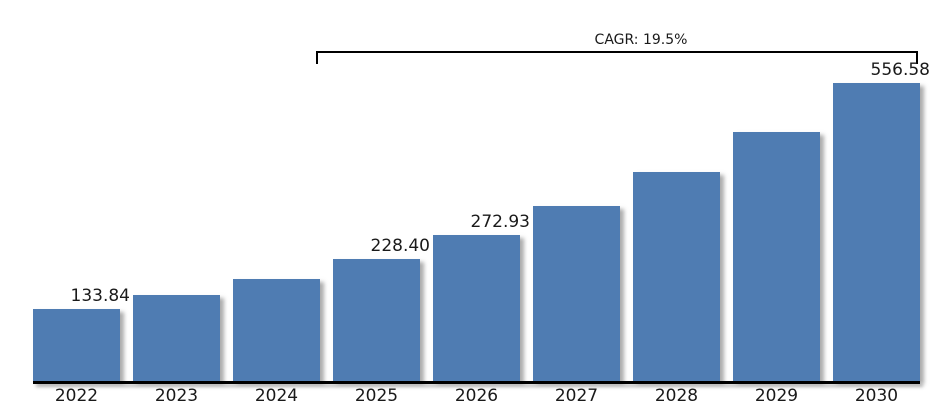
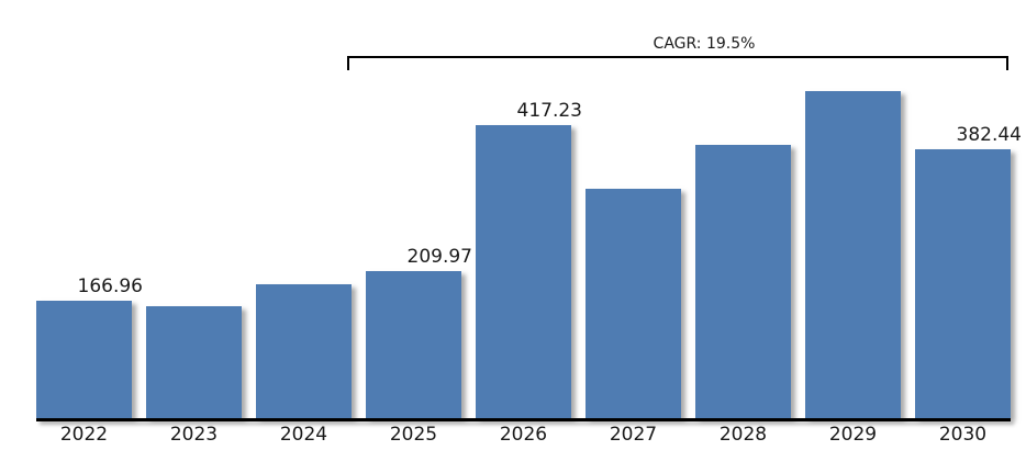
2022: 133.84 -> 166.96
2025: 228.40 -> 209.97
2026: 272.93 -> 417.23
2030: 556.58 -> 382.44
